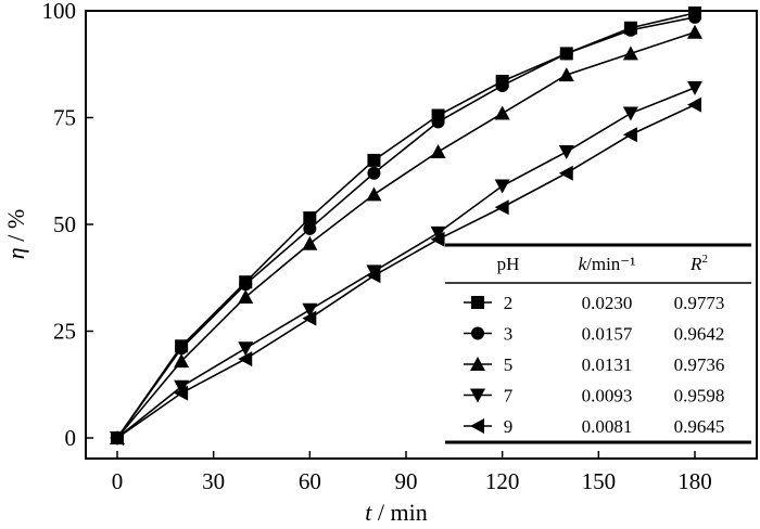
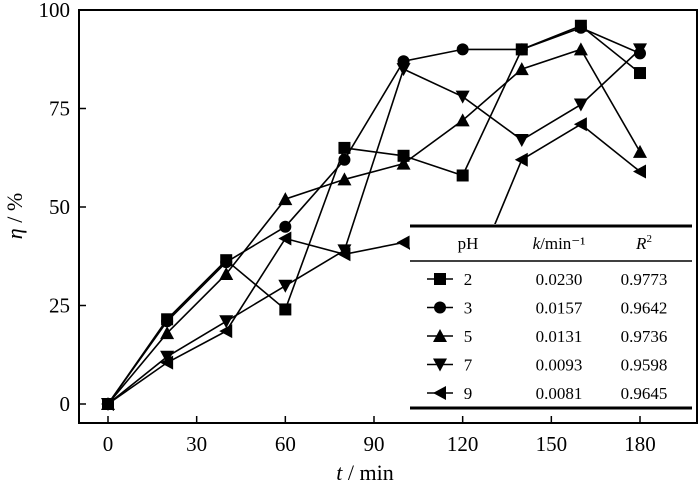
2/60: 52 -> 24
3/60: 49 -> 45
5/60: 46 -> 52
9/60: 28 -> 42
2/100: 76 -> 63
3/100: 74 -> 87
5/100: 67 -> 61
7/100: 48 -> 85
9/100: 46 -> 41
2/120: 84 -> 58
3/120: 82 -> 90
5/120: 76 -> 72
7/120: 59 -> 78
9/120: 54 -> 26
2/180: 100 -> 84
3/180: 98 -> 89
5/180: 95 -> 64
7/180: 82 -> 90
9/180: 78 -> 59
